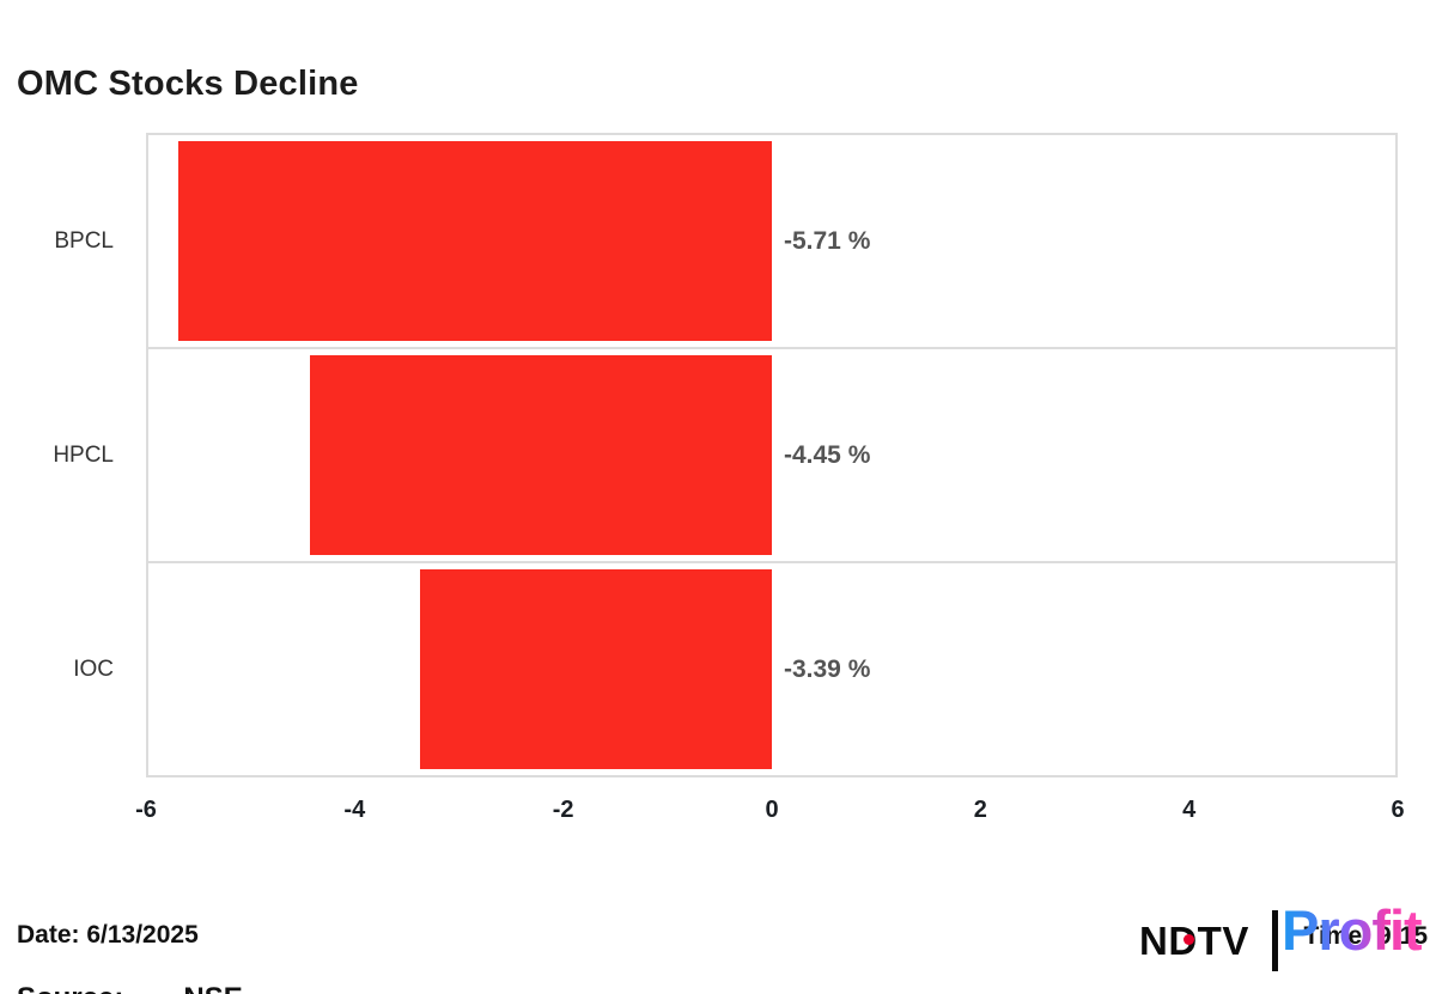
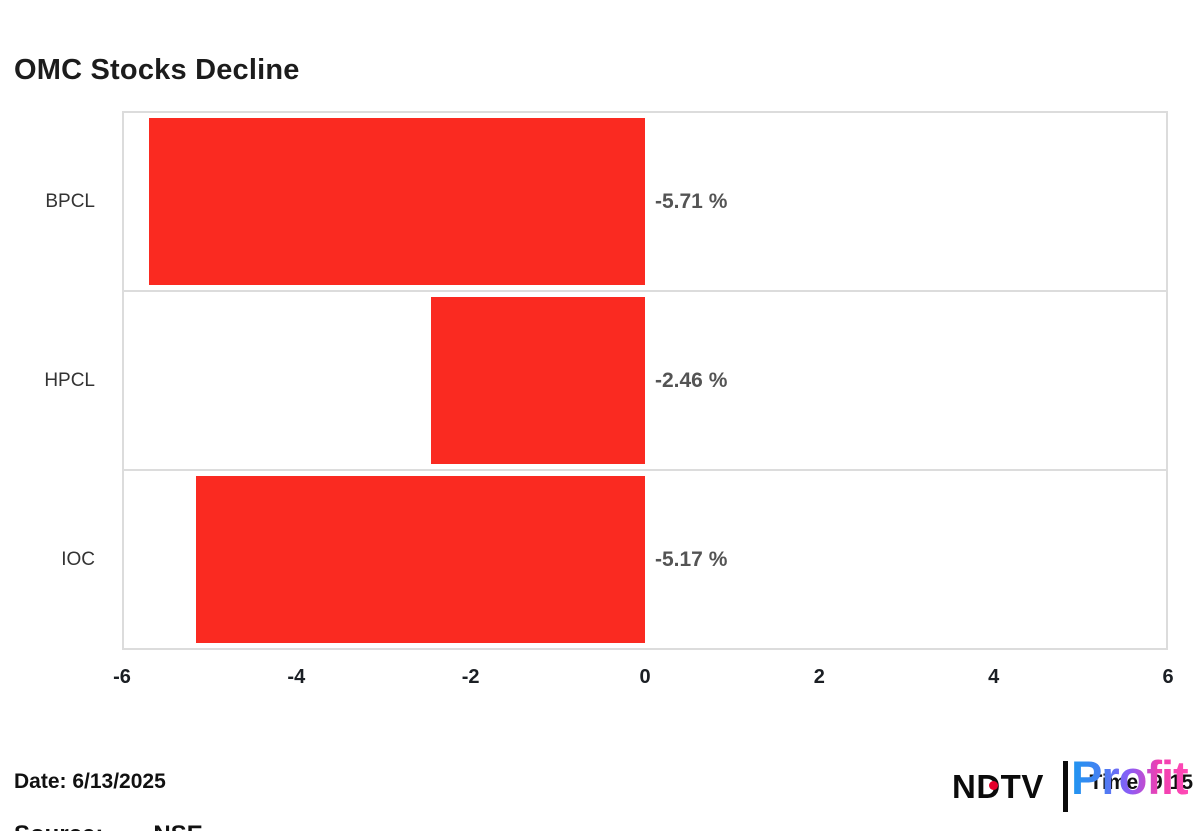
HPCL: -4.45 -> -2.46
IOC: -3.39 -> -5.17
